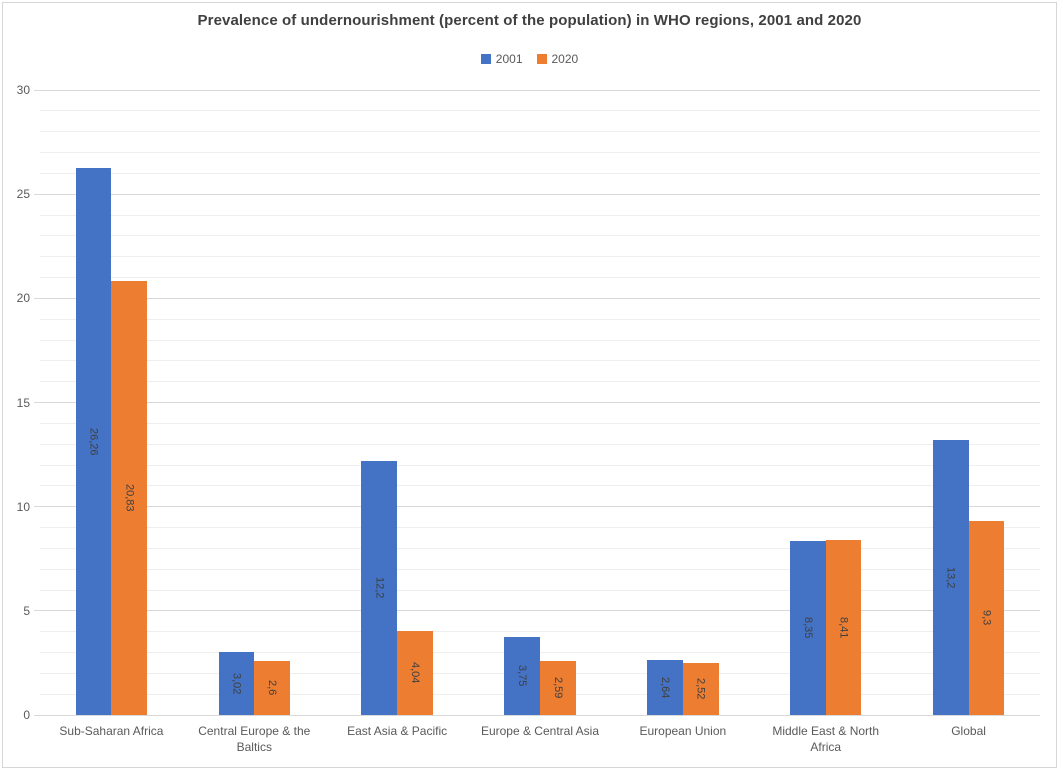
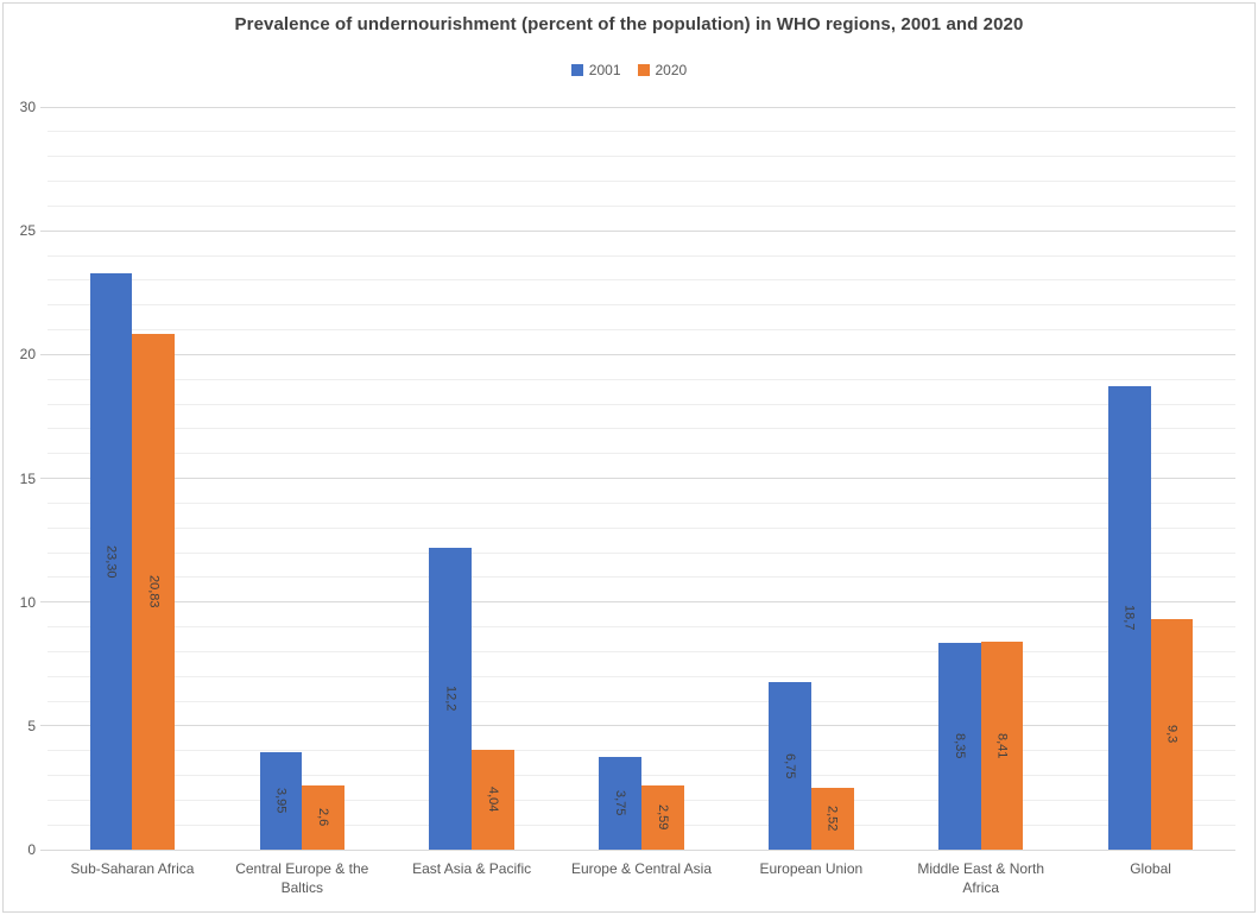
2001/Sub-Saharan Africa: 26,26 -> 23,30
2001/Central Europe & the Baltics: 3,02 -> 3,95
2001/European Union: 2,64 -> 6,75
2001/Global: 13,2 -> 18,7
